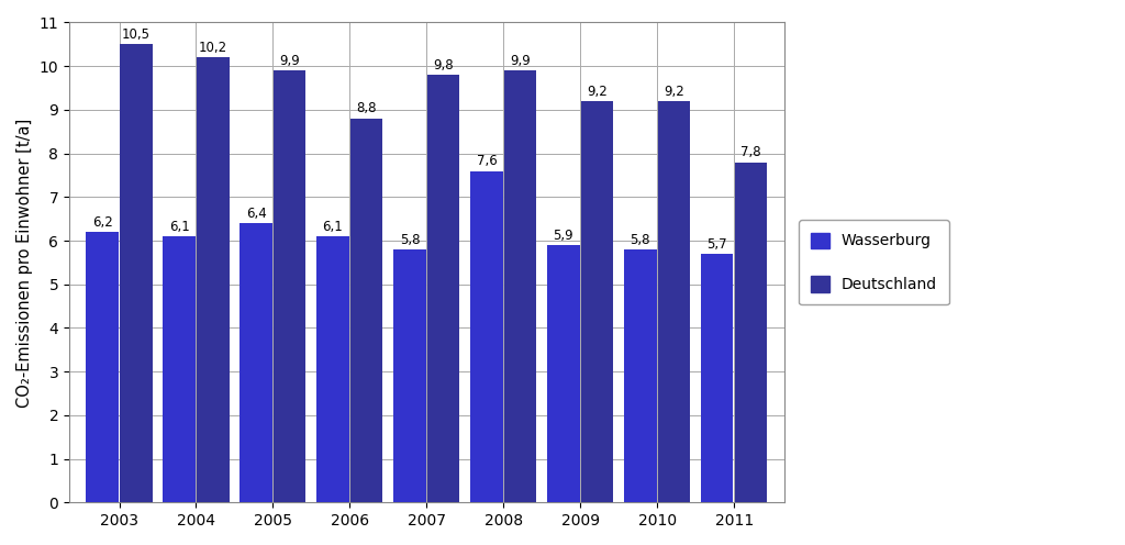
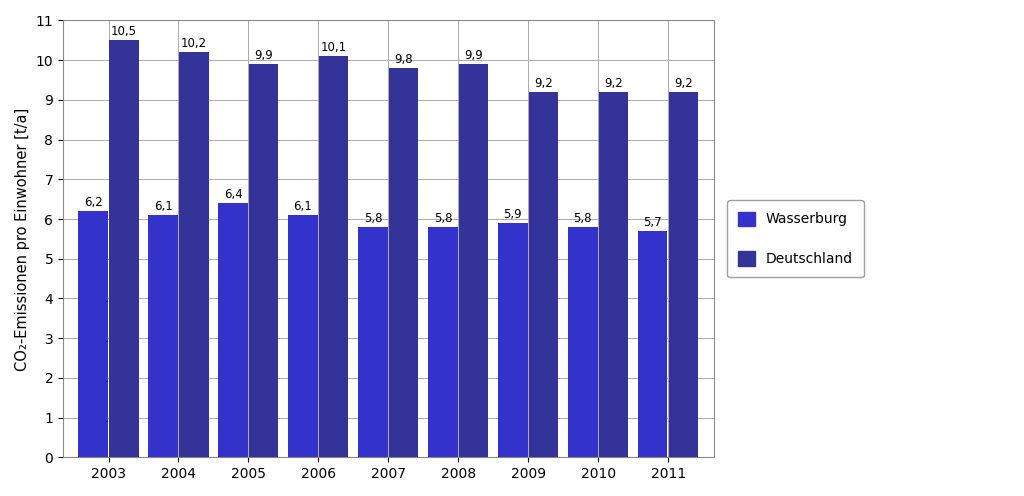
Deutschland/2006: 8,8 -> 10,1
Wasserburg/2008: 7,6 -> 5,8
Deutschland/2011: 7,8 -> 9,2
